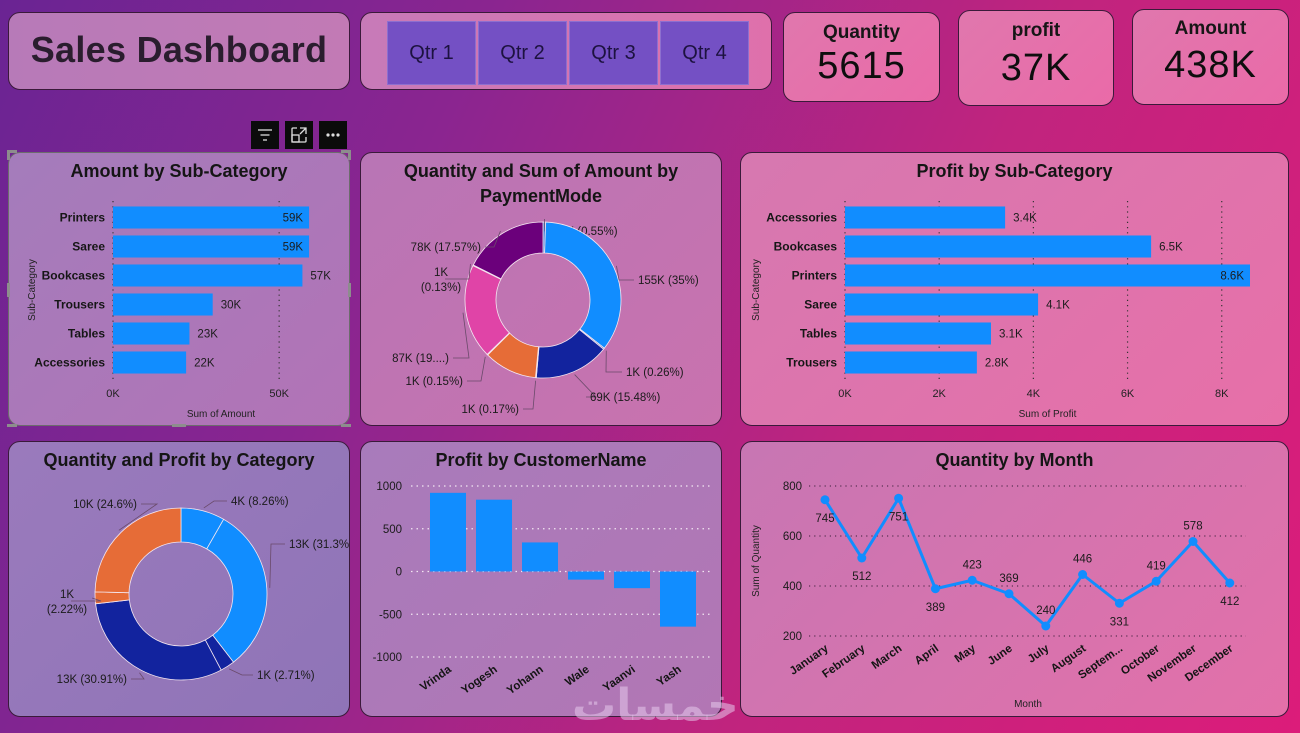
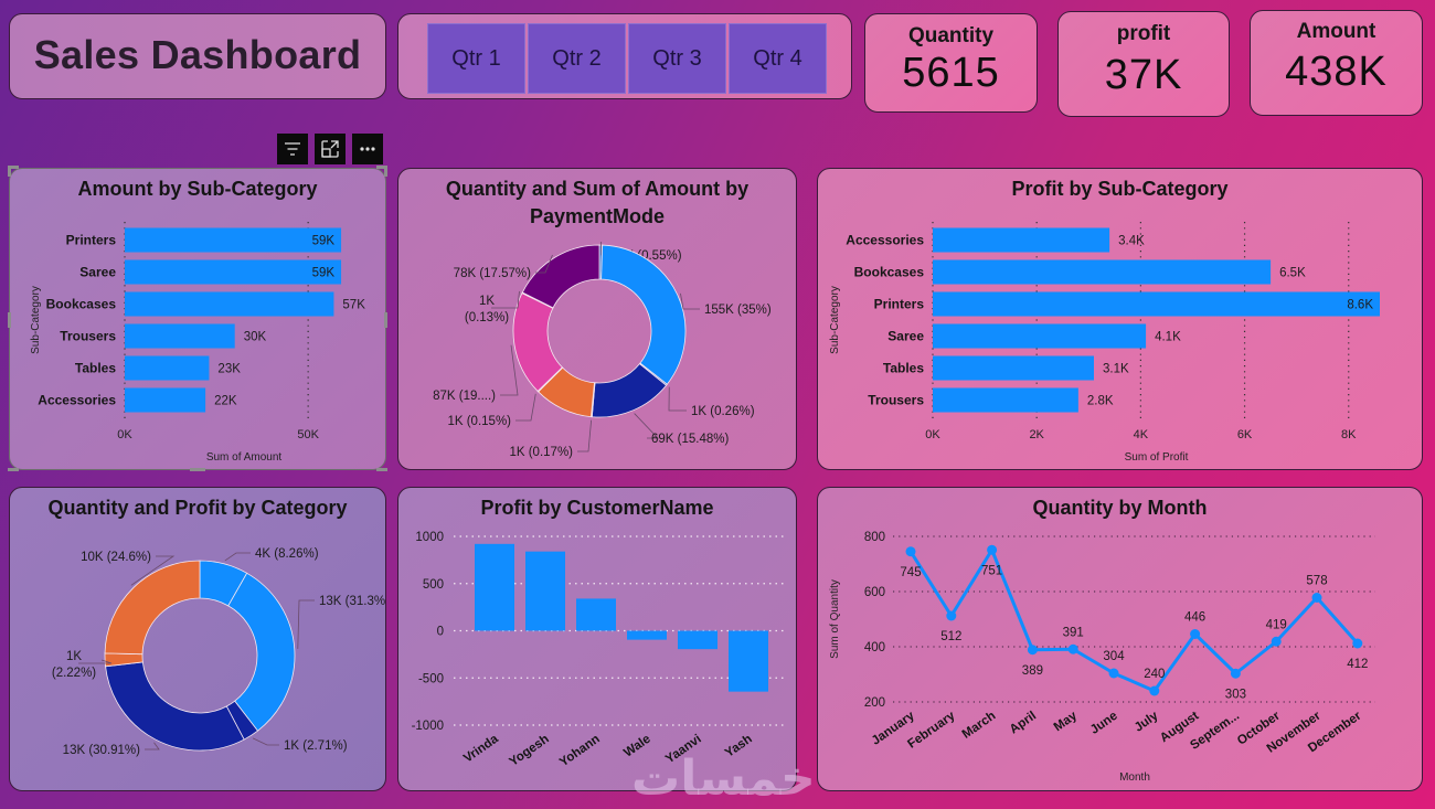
Quantity by Month/May: 423 -> 391
Quantity by Month/June: 369 -> 304
Quantity by Month/Septem...: 331 -> 303
